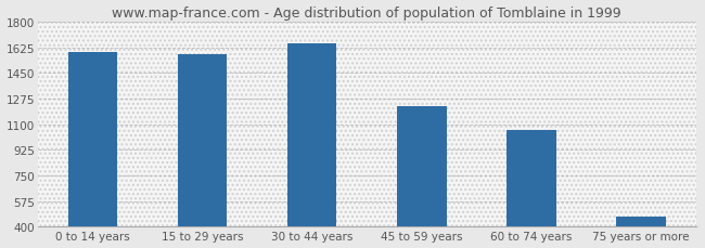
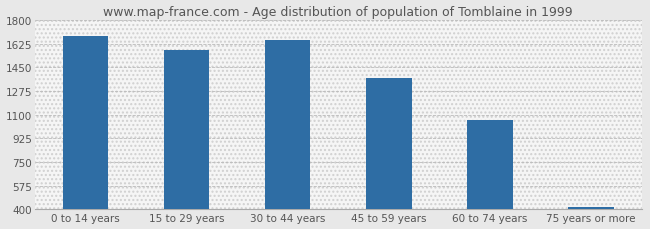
0 to 14 years: 1590 -> 1680
45 to 59 years: 1220 -> 1370
75 years or more: 470 -> 420
